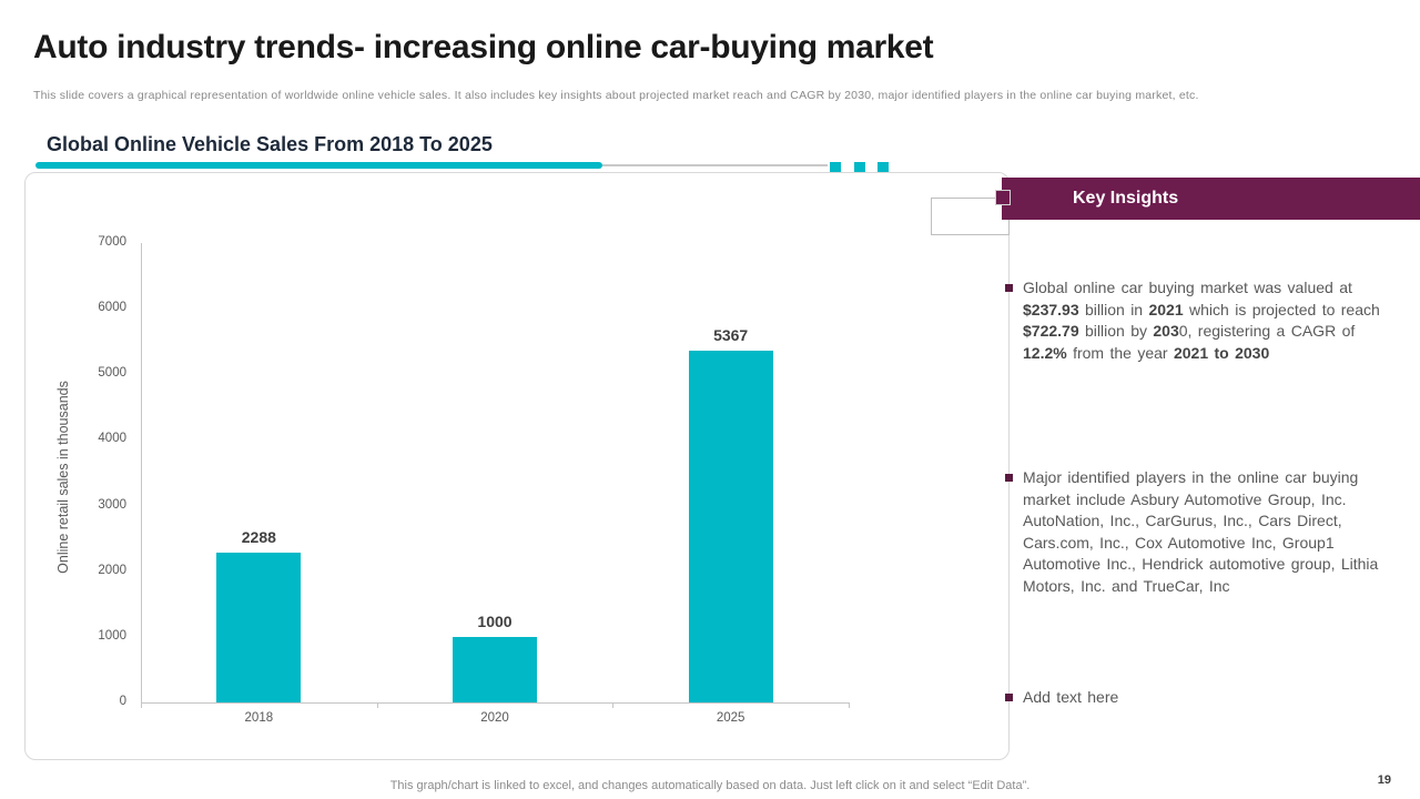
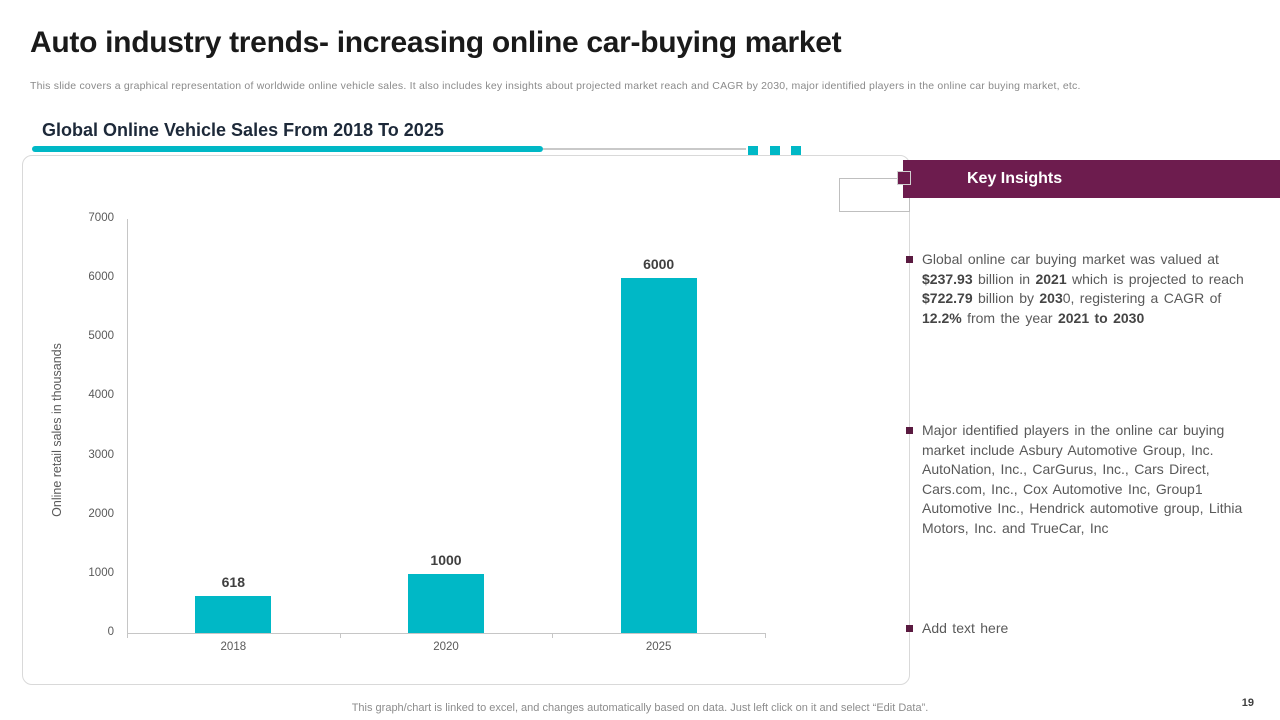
2018: 2288 -> 618
2025: 5367 -> 6000
